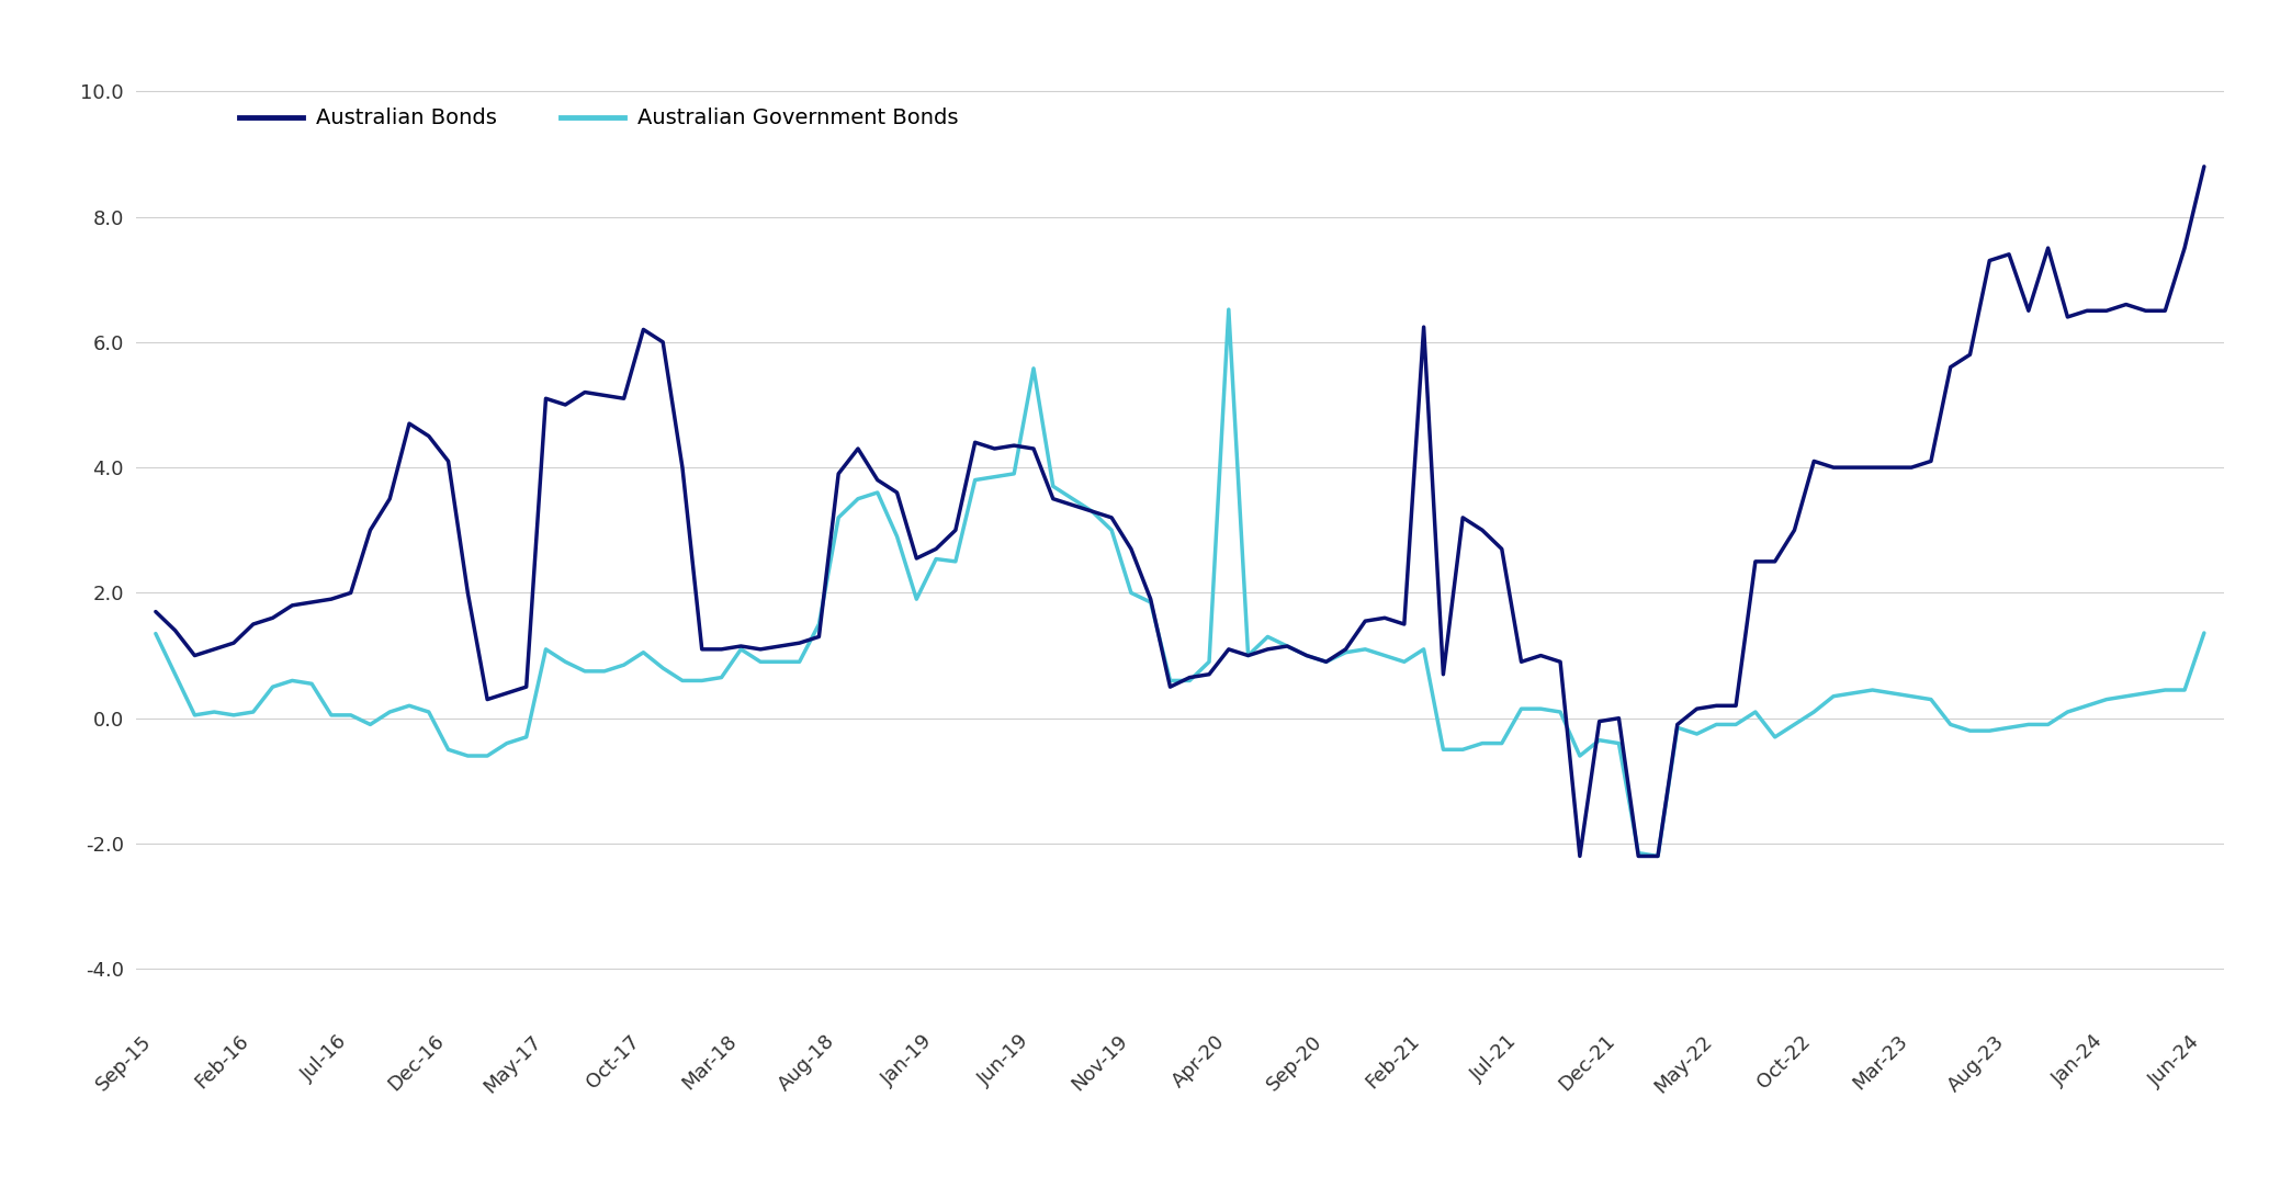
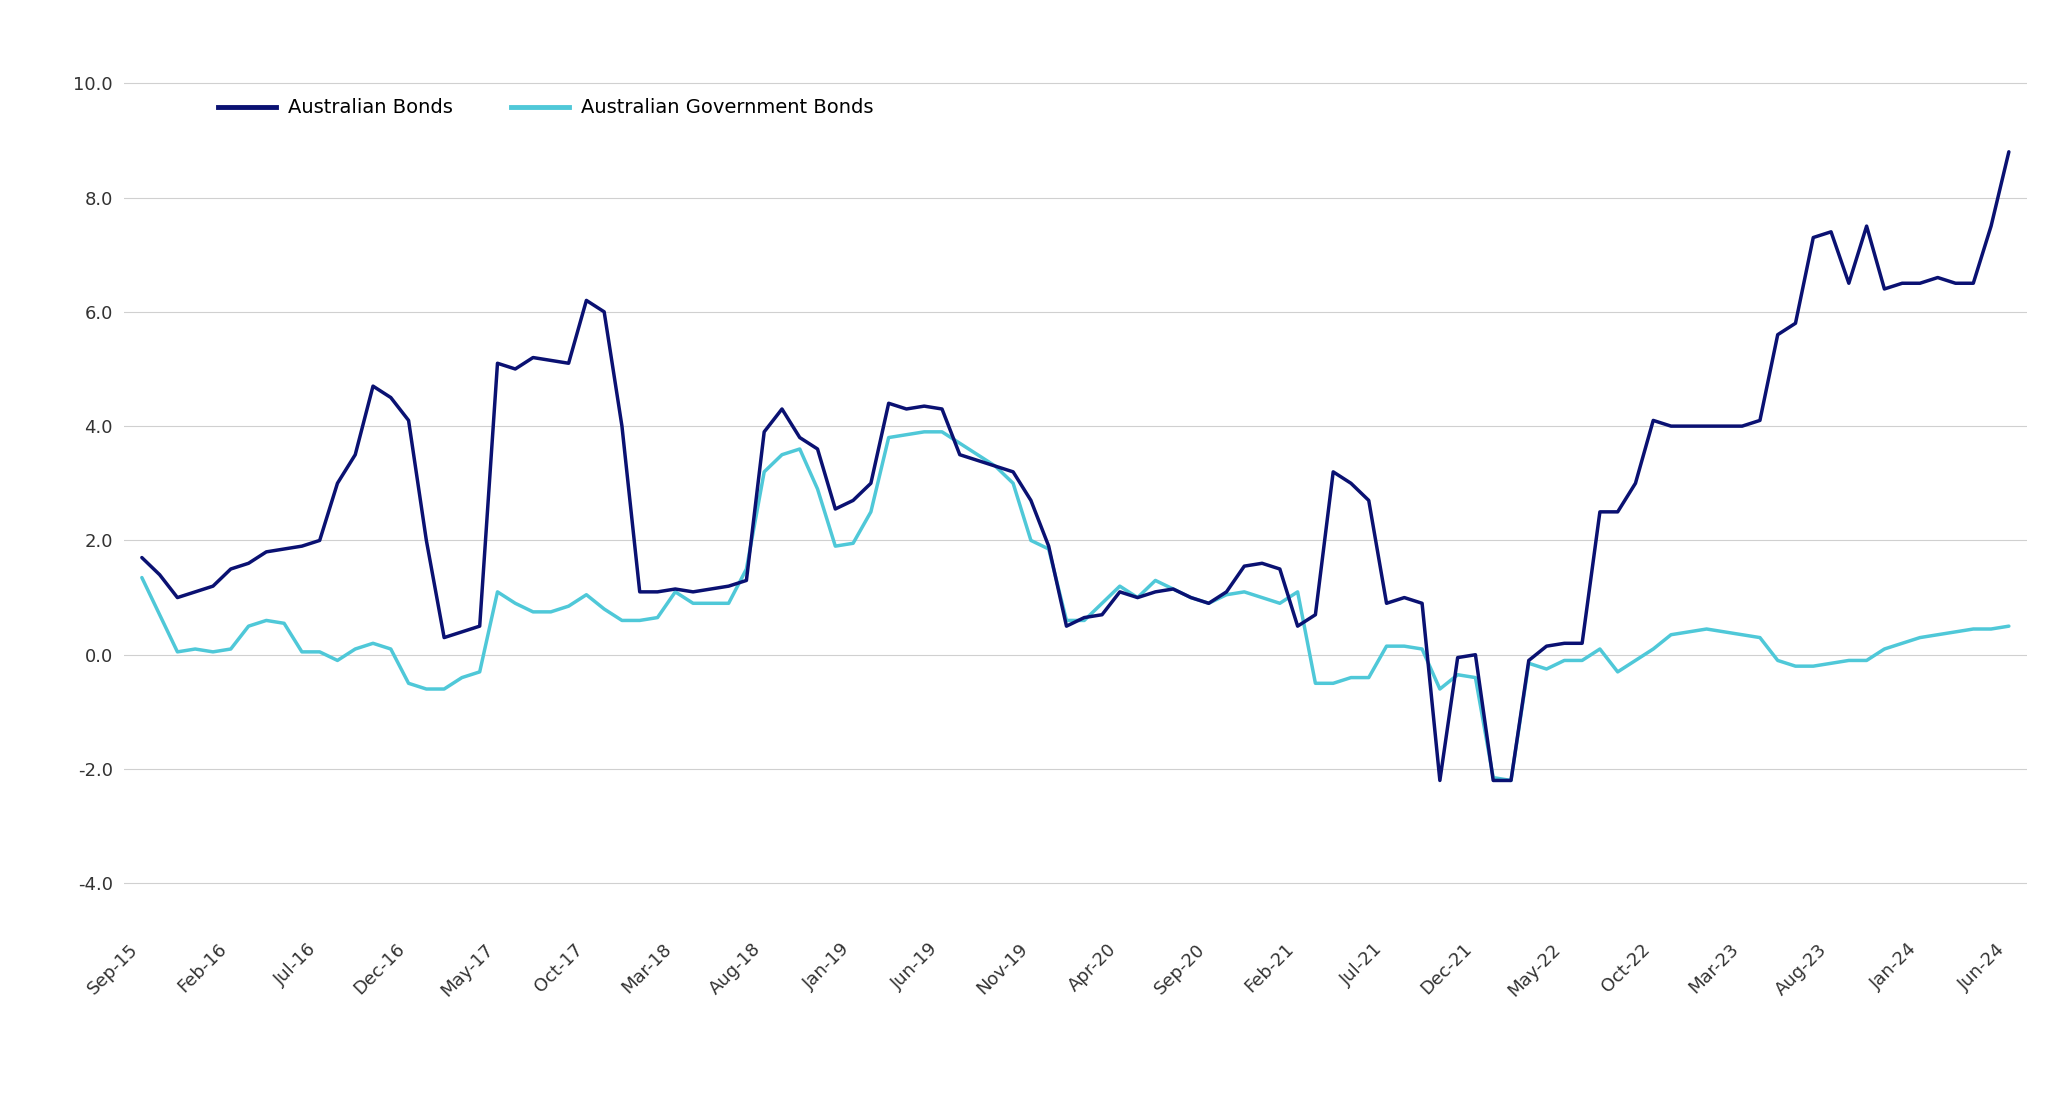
Australian Government Bonds/Jan-19: 2.54 -> 1.95
Australian Government Bonds/Jun-19: 5.58 -> 3.90
Australian Government Bonds/Apr-20: 6.52 -> 1.20
Australian Bonds/Feb-21: 6.24 -> 0.50
Australian Government Bonds/Jun-24: 1.36 -> 0.50
